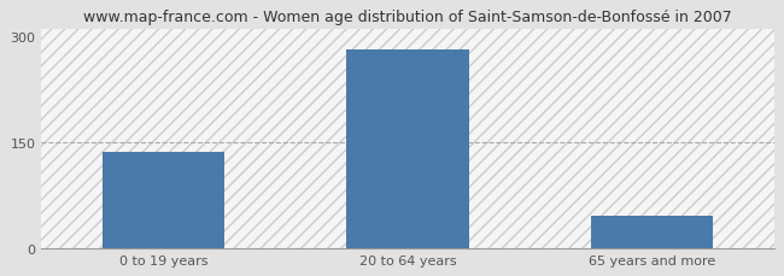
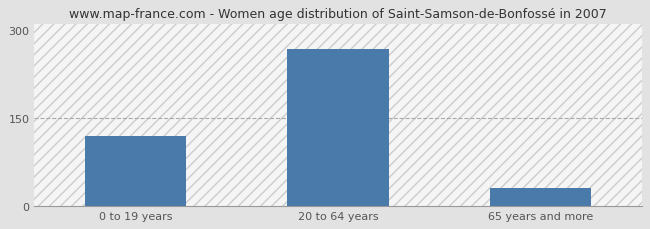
0 to 19 years: 136 -> 120
20 to 64 years: 282 -> 268
65 years and more: 46 -> 30
